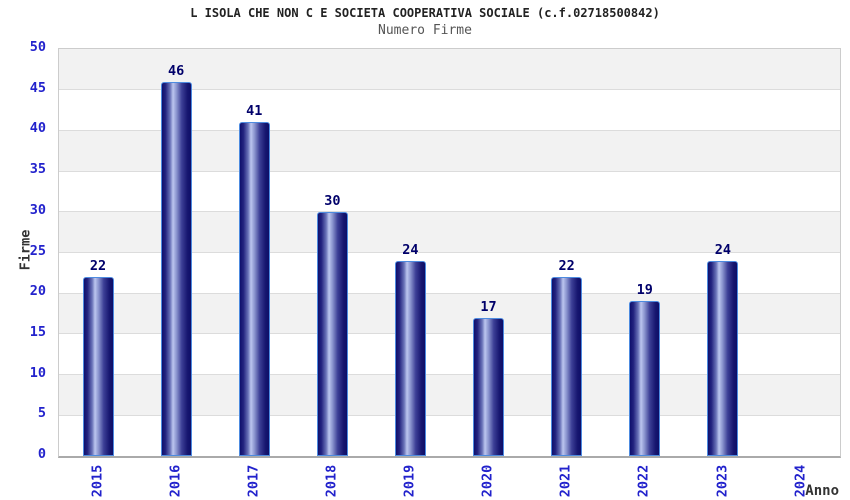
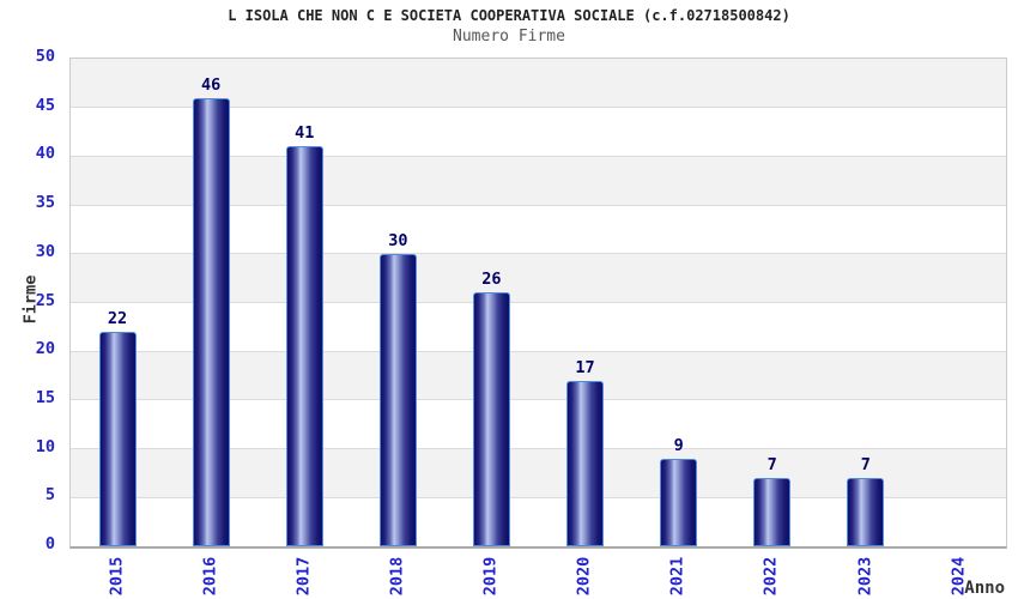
2019: 24 -> 26
2021: 22 -> 9
2022: 19 -> 7
2023: 24 -> 7
